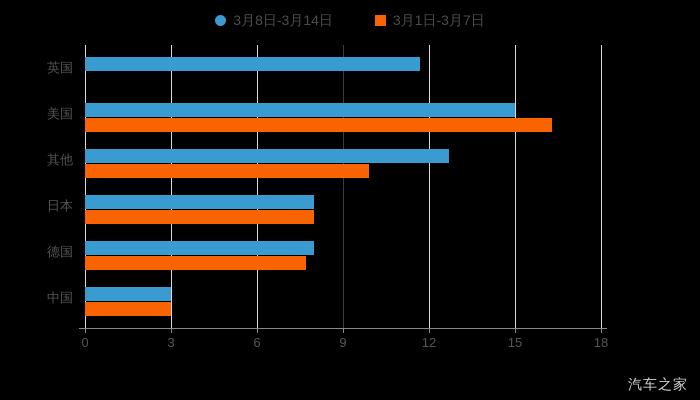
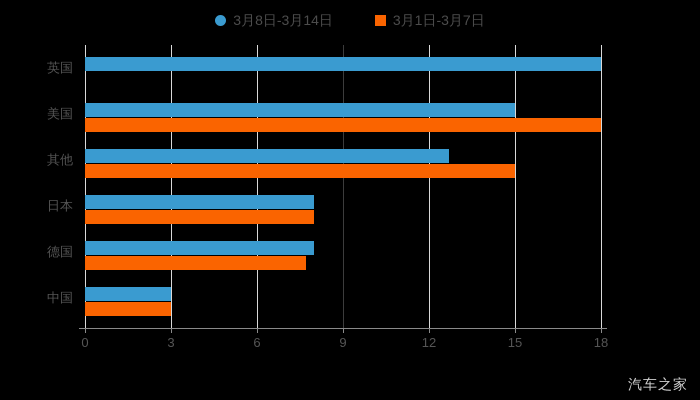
3月8日-3月14日/英国: 11.7 -> 18.0
3月1日-3月7日/美国: 16.3 -> 18.0
3月1日-3月7日/其他: 9.9 -> 15.0
